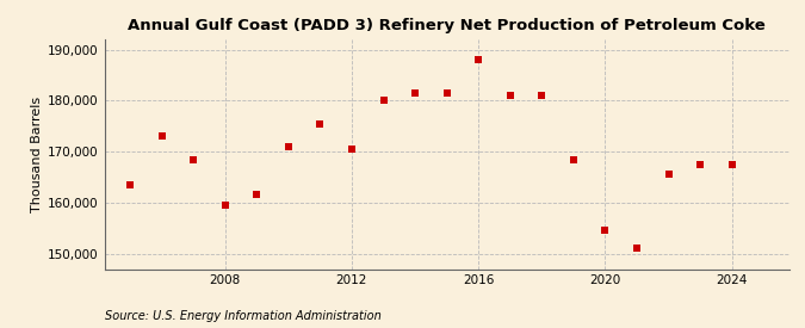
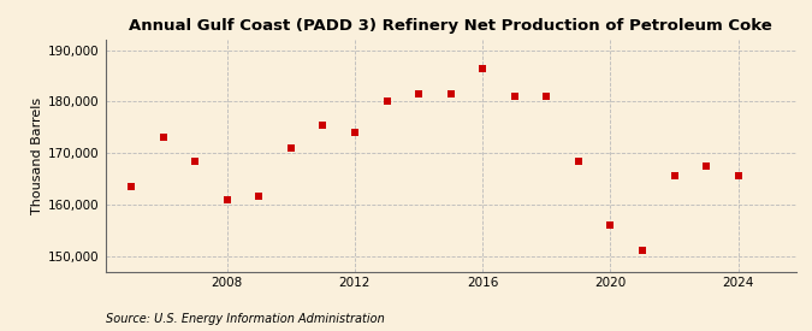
2008: 159,500 -> 161,000
2012: 170,500 -> 174,000
2016: 188,000 -> 186,500
2020: 154,500 -> 156,000
2024: 167,500 -> 165,500
